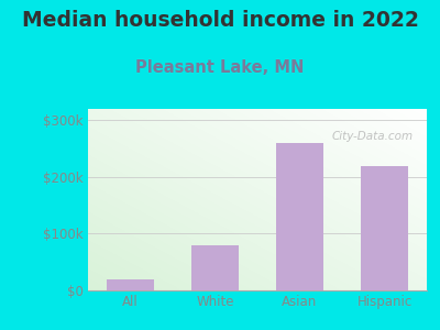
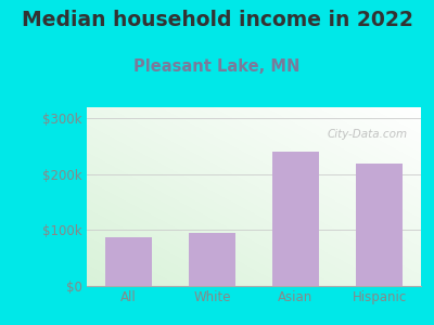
All: $20k -> $88k
White: $80k -> $95k
Asian: $260k -> $240k
